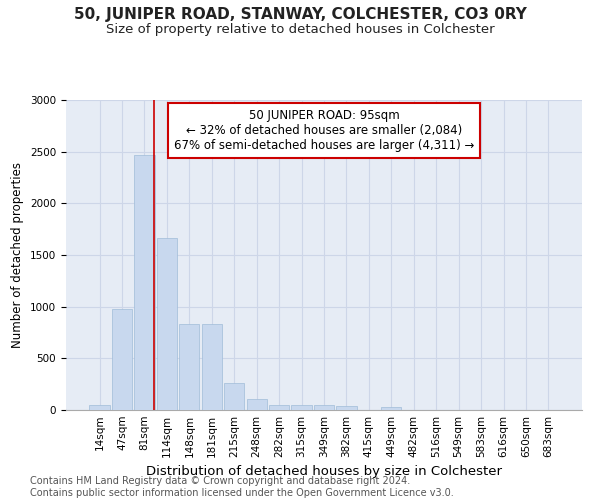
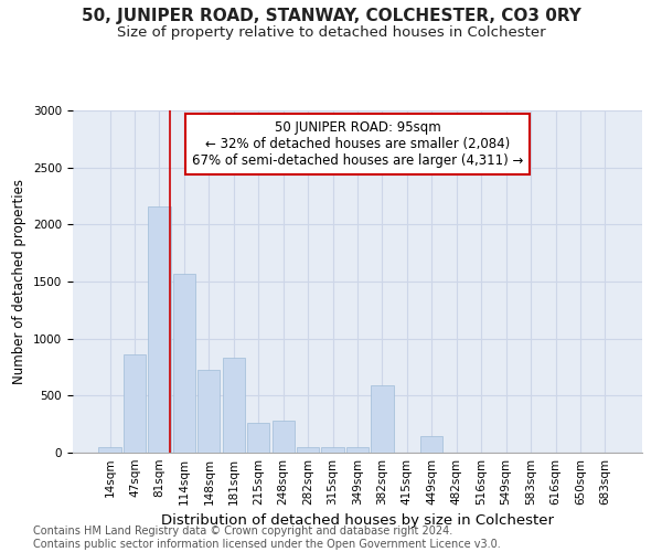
47sqm: 980 -> 860
81sqm: 2470 -> 2160
114sqm: 1660 -> 1570
148sqm: 830 -> 730
248sqm: 110 -> 280
382sqm: 40 -> 590
449sqm: 30 -> 150
